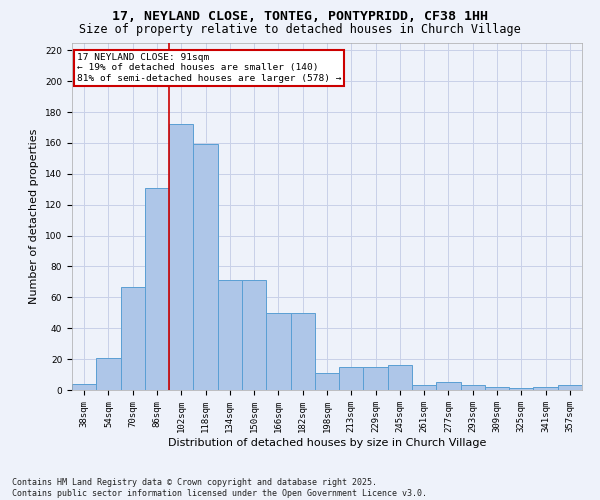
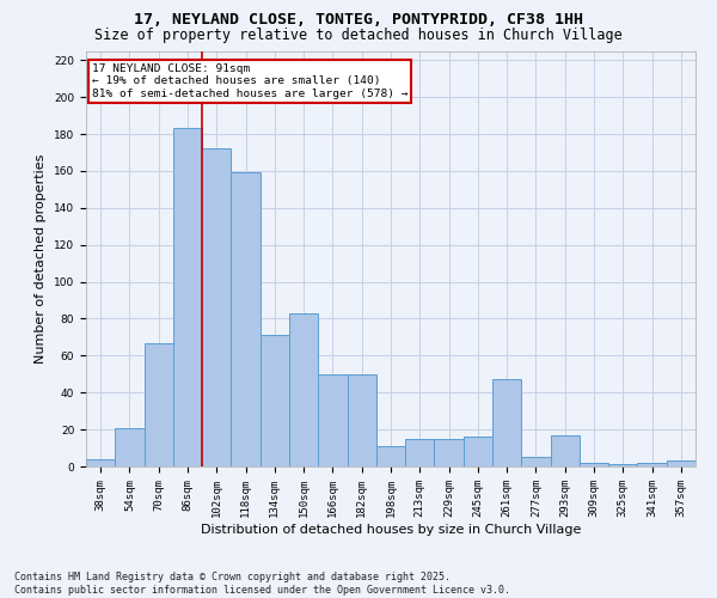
86sqm: 131 -> 183
150sqm: 71 -> 83
261sqm: 3 -> 47
293sqm: 3 -> 17
